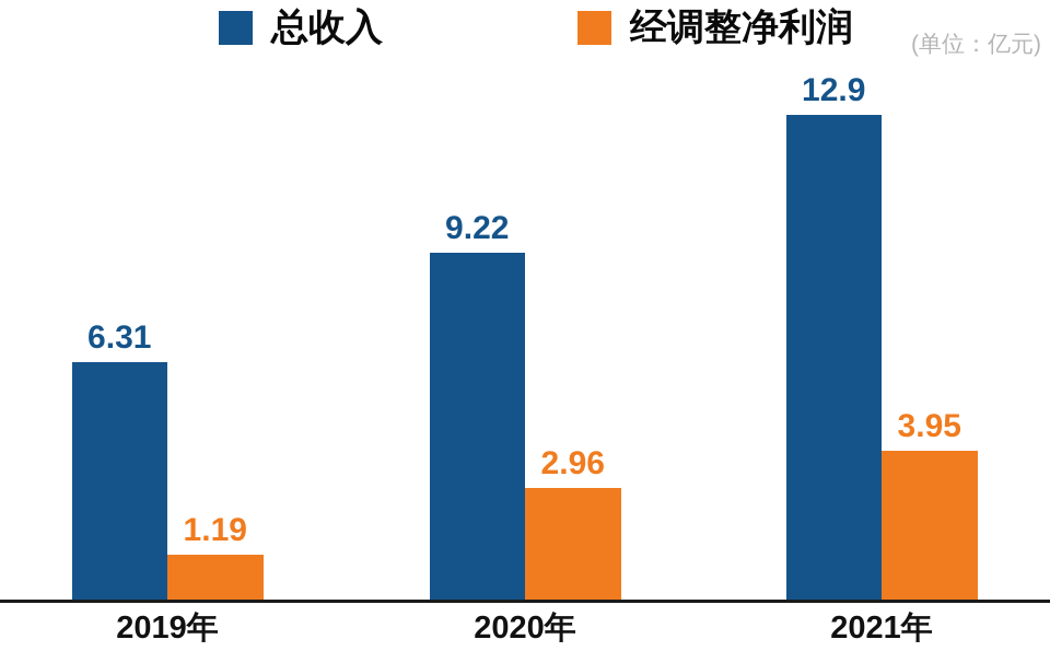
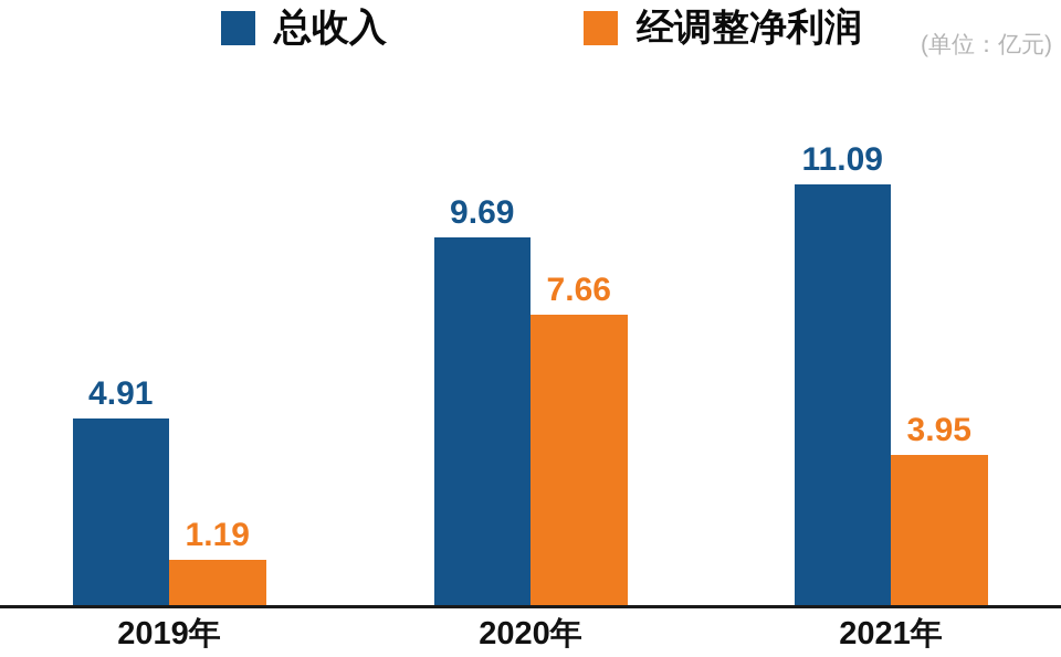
总收入/2019年: 6.31 -> 4.91
总收入/2020年: 9.22 -> 9.69
经调整净利润/2020年: 2.96 -> 7.66
总收入/2021年: 12.9 -> 11.09
